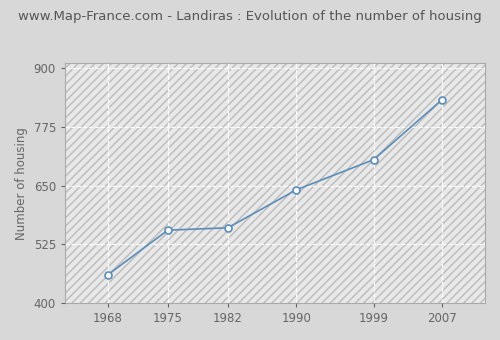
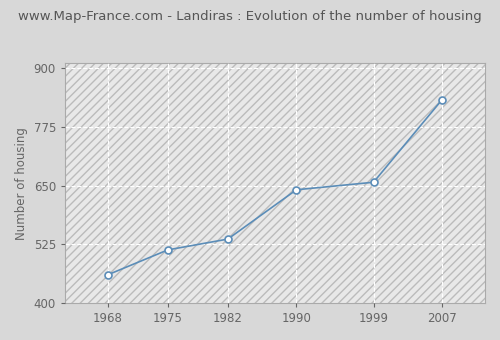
1975: 555 -> 513
1982: 560 -> 536
1999: 705 -> 657
